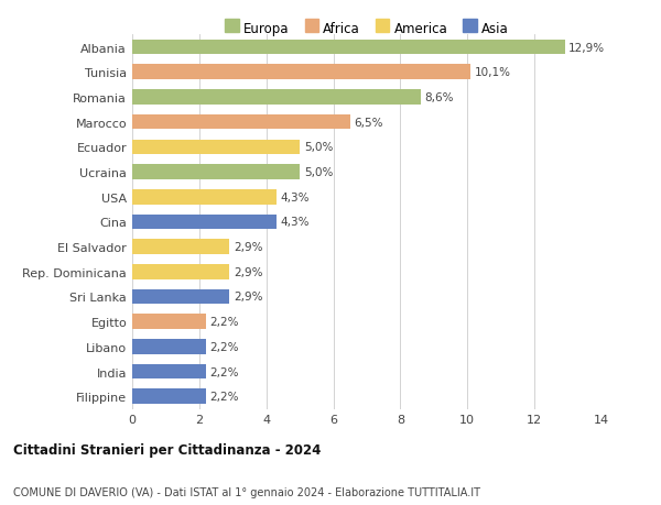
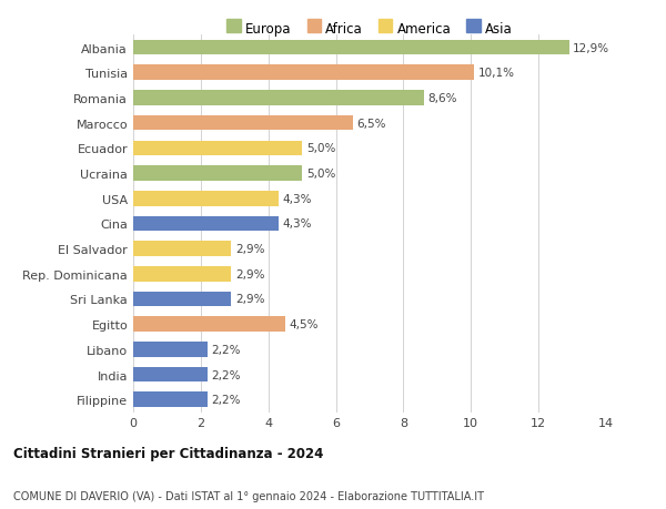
Egitto: 2,2% -> 4,5%
